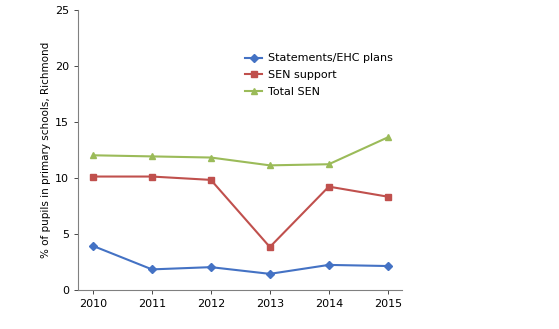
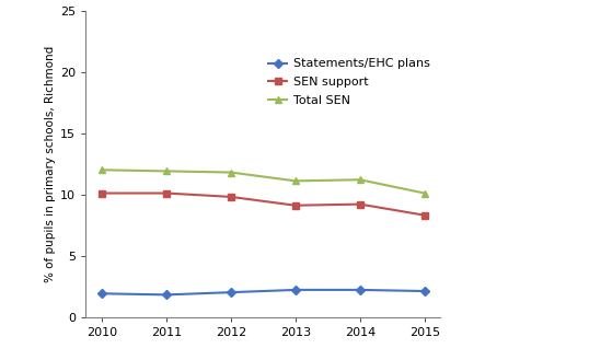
Statements/EHC plans/2010: 3.9 -> 1.9
Statements/EHC plans/2013: 1.4 -> 2.2
SEN support/2013: 3.8 -> 9.1
Total SEN/2015: 13.6 -> 10.1
